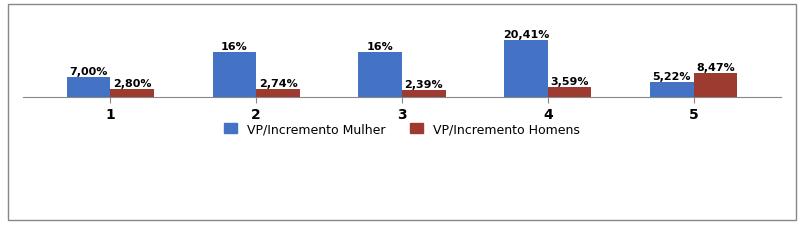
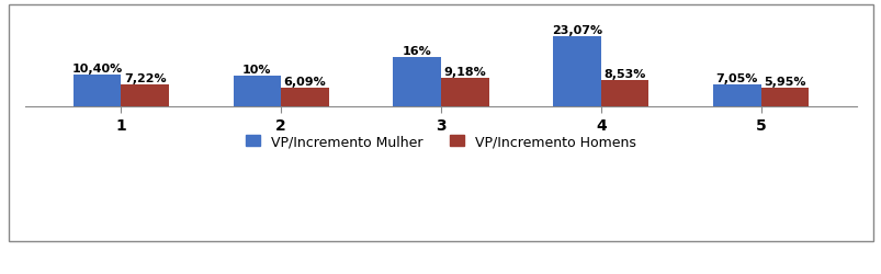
VP/Incremento Mulher/1: 7,00% -> 10,40%
VP/Incremento Homens/1: 2,80% -> 7,22%
VP/Incremento Mulher/2: 16% -> 10%
VP/Incremento Homens/2: 2,74% -> 6,09%
VP/Incremento Homens/3: 2,39% -> 9,18%
VP/Incremento Mulher/4: 20,41% -> 23,07%
VP/Incremento Homens/4: 3,59% -> 8,53%
VP/Incremento Mulher/5: 5,22% -> 7,05%
VP/Incremento Homens/5: 8,47% -> 5,95%
